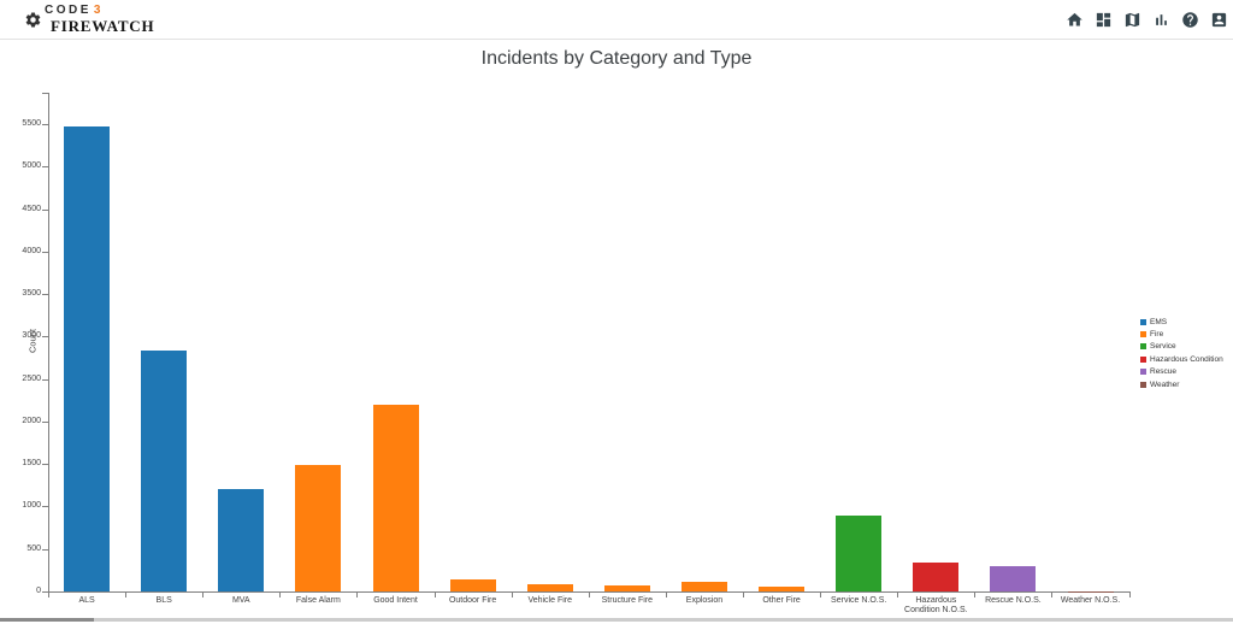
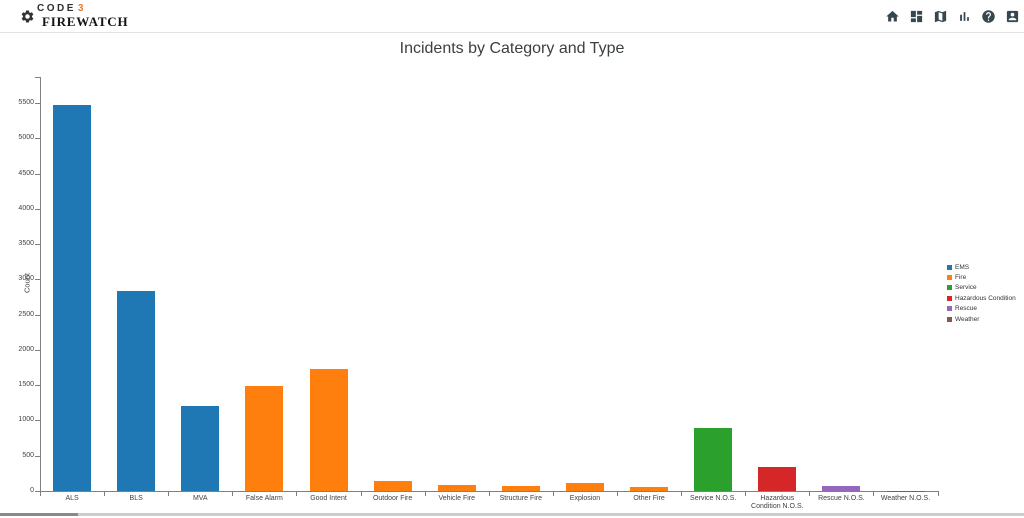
Good Intent: 2200 -> 1700
Rescue N.O.S.: 300 -> 100
